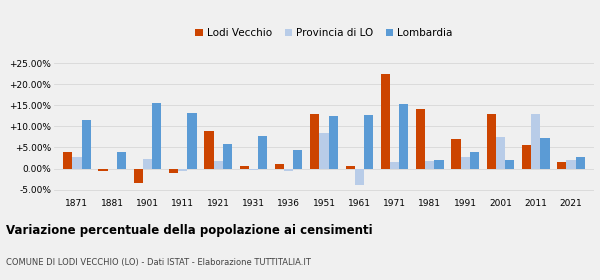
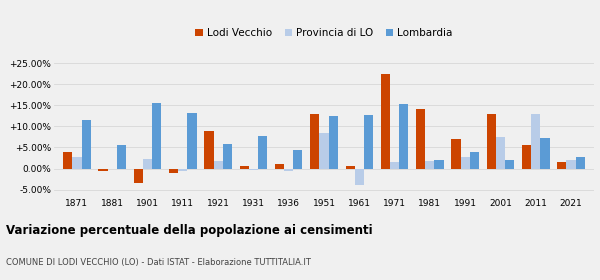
Lombardia/1881: 4.0% -> 5.5%
